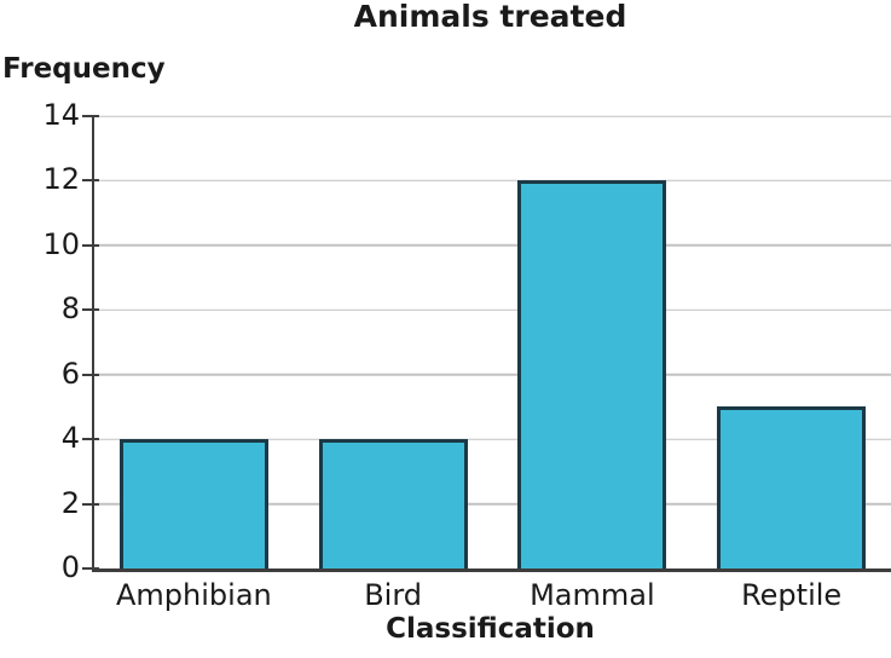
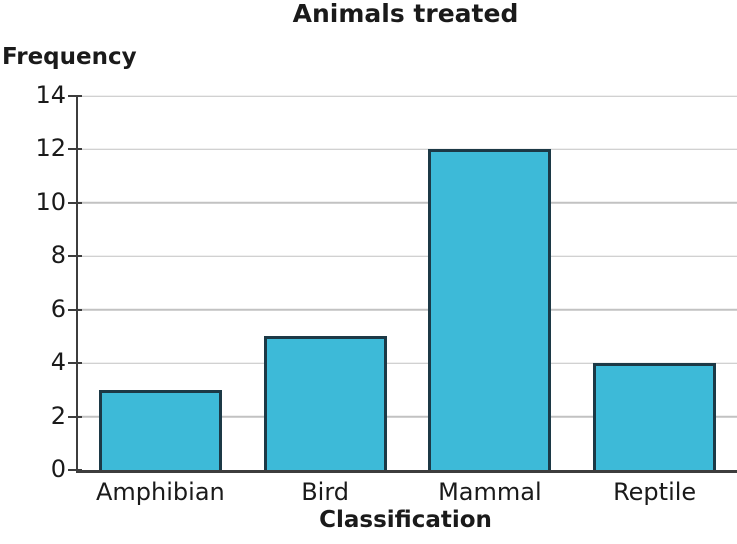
Amphibian: 4 -> 3
Bird: 4 -> 5
Reptile: 5 -> 4
